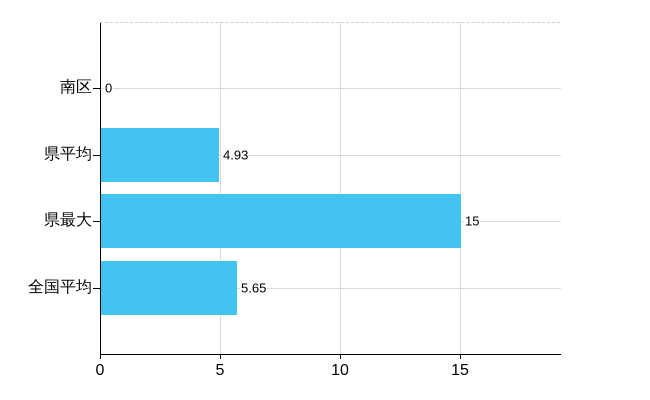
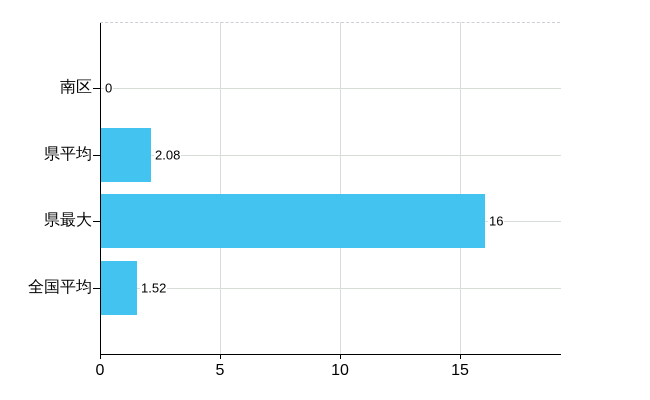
県平均: 4.93 -> 2.08
県最大: 15 -> 16
全国平均: 5.65 -> 1.52
